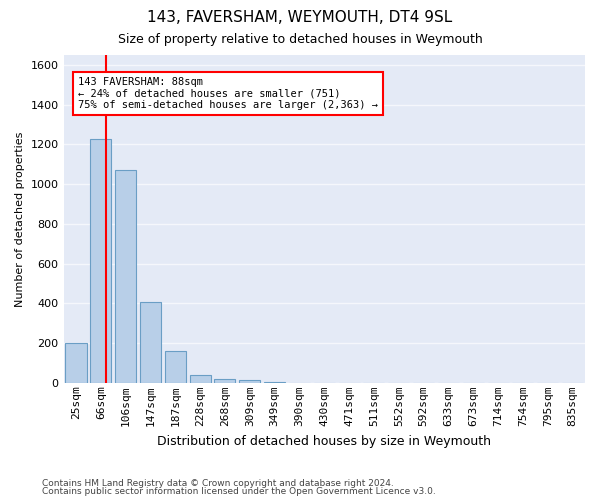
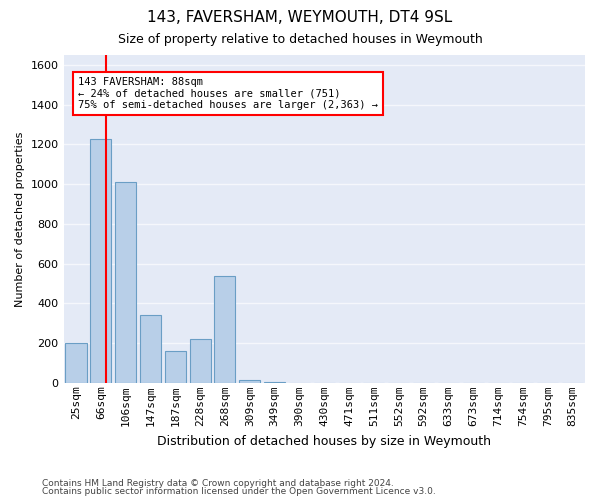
106sqm: 1070 -> 1010
147sqm: 400 -> 340
228sqm: 40 -> 220
268sqm: 20 -> 540
